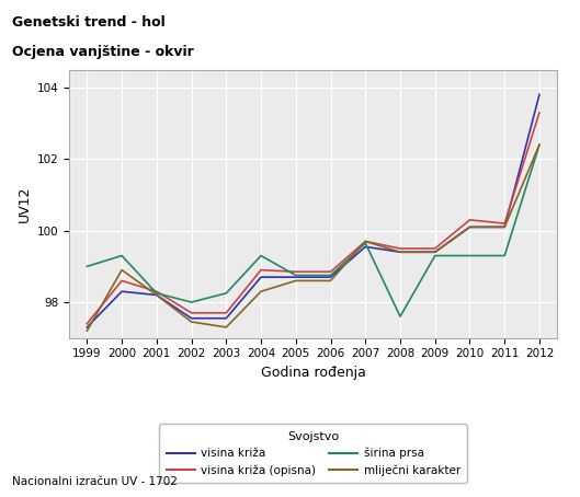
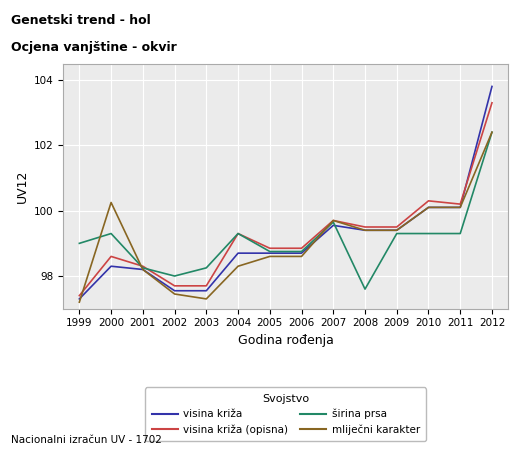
mliječni karakter/2000: 98.90 -> 100.25
visina križa (opisna)/2004: 98.90 -> 99.30
